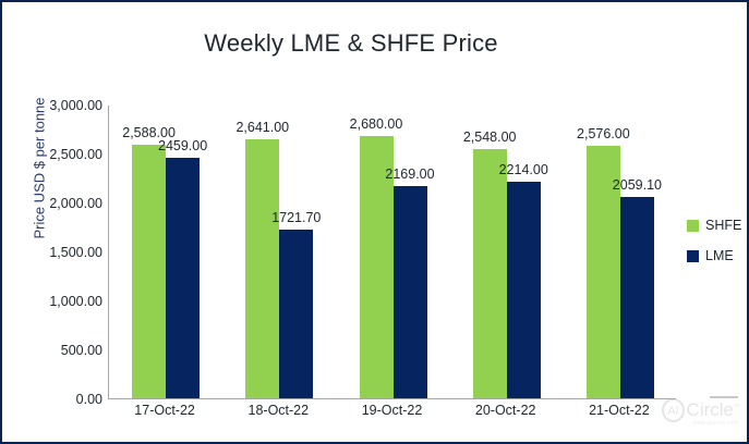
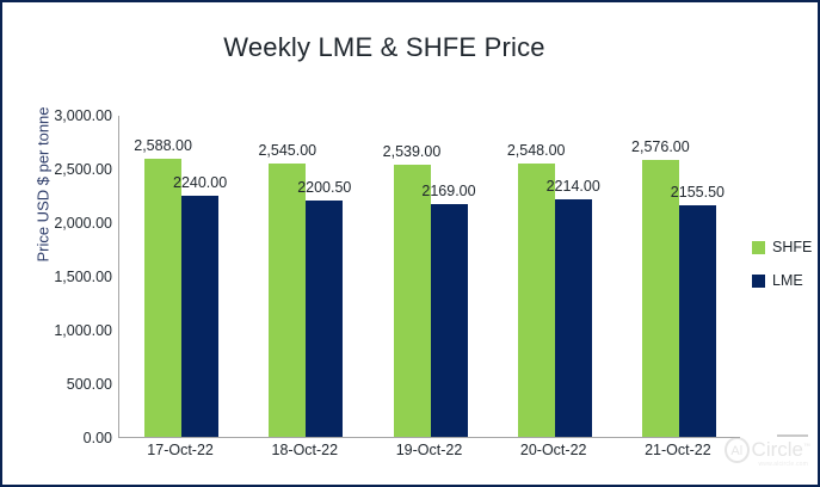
LME/17-Oct-22: 2459.00 -> 2240.00
SHFE/18-Oct-22: 2,641.00 -> 2,545.00
LME/18-Oct-22: 1721.70 -> 2200.50
SHFE/19-Oct-22: 2,680.00 -> 2,539.00
LME/21-Oct-22: 2059.10 -> 2155.50
